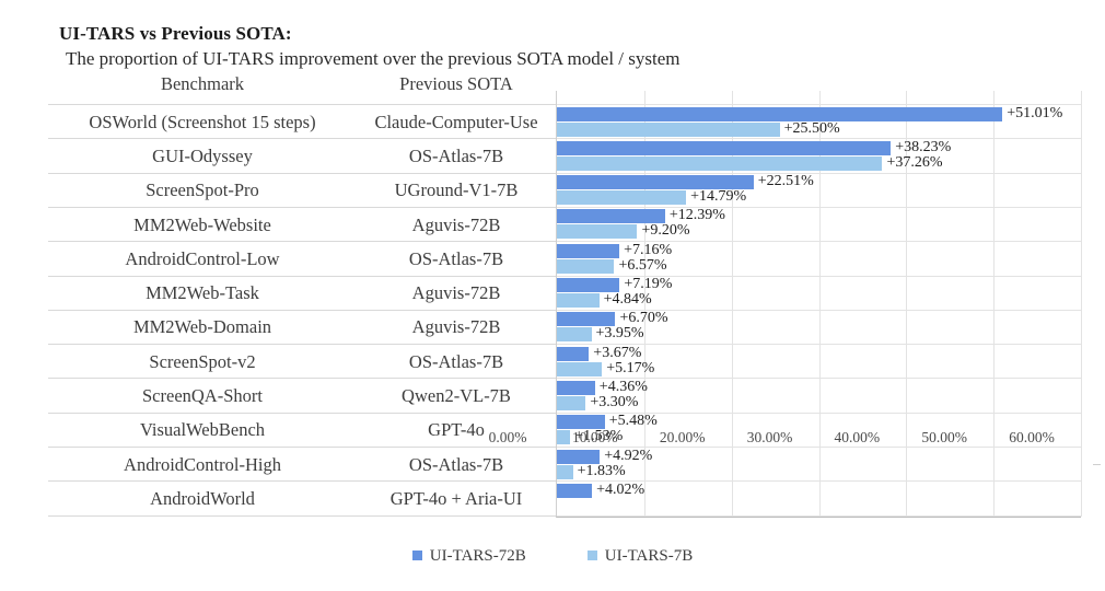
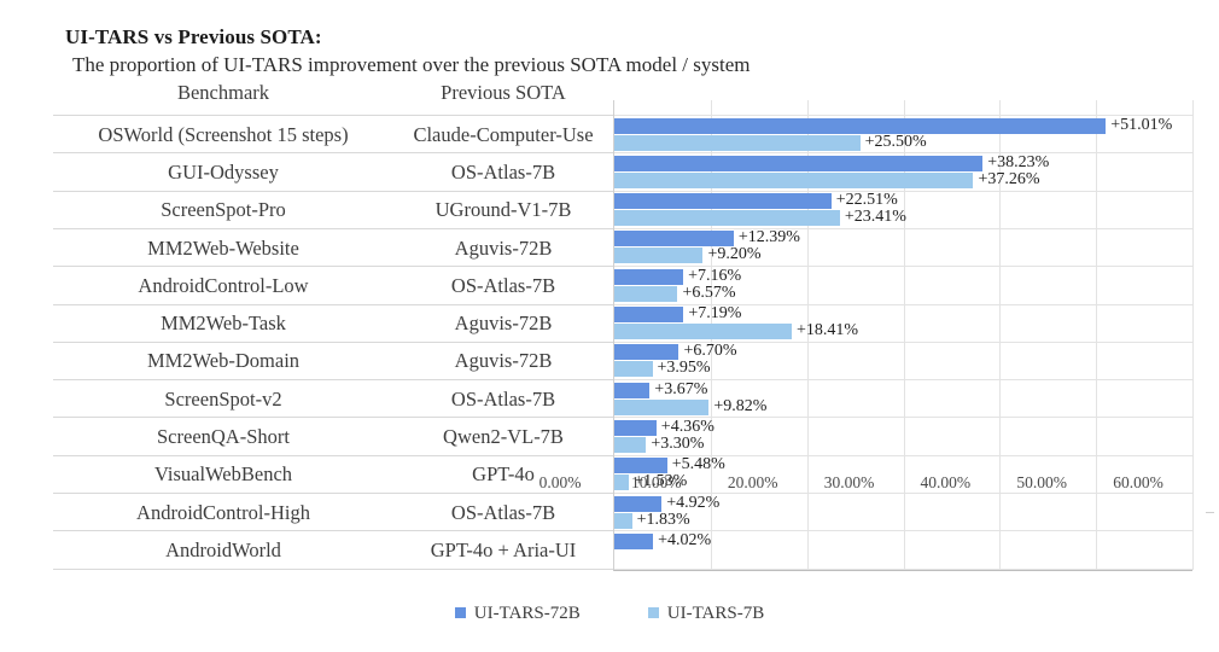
UI-TARS-7B/ScreenSpot-Pro: +14.79% -> +23.41%
UI-TARS-7B/MM2Web-Task: +4.84% -> +18.41%
UI-TARS-7B/ScreenSpot-v2: +5.17% -> +9.82%
